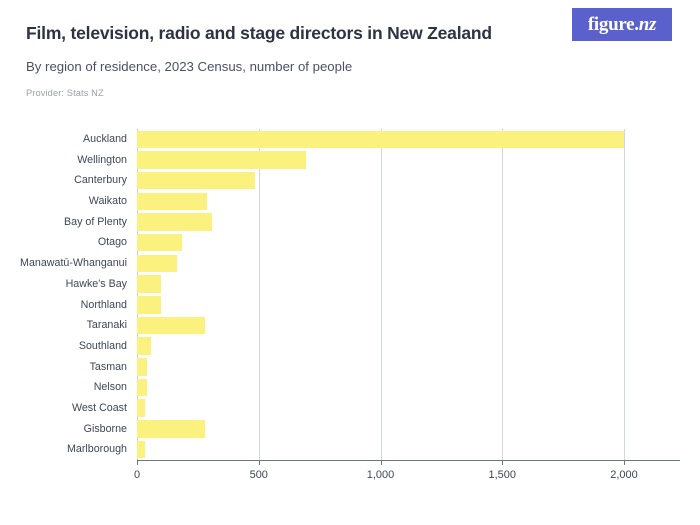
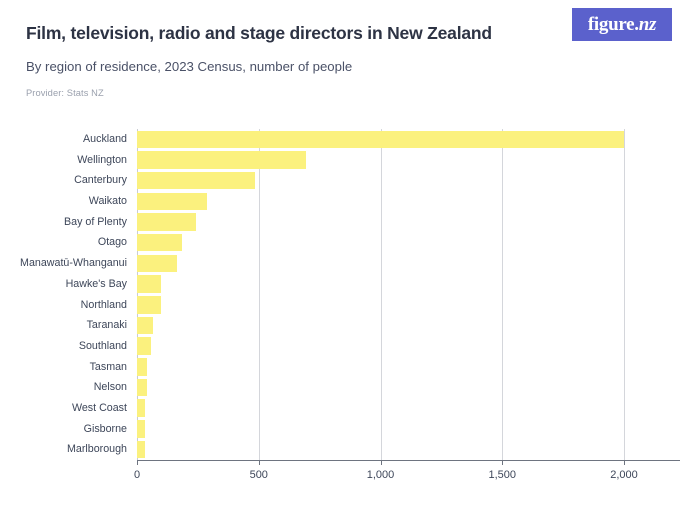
Bay of Plenty: 310 -> 240
Taranaki: 280 -> 70
Gisborne: 280 -> 30
